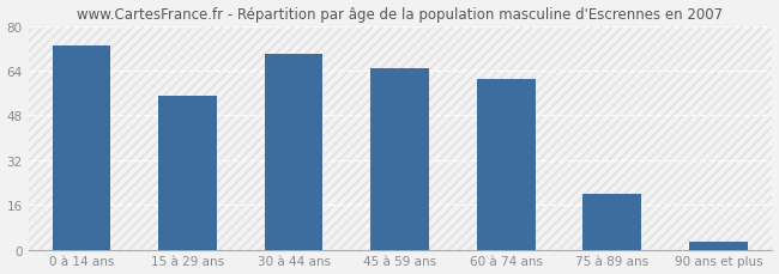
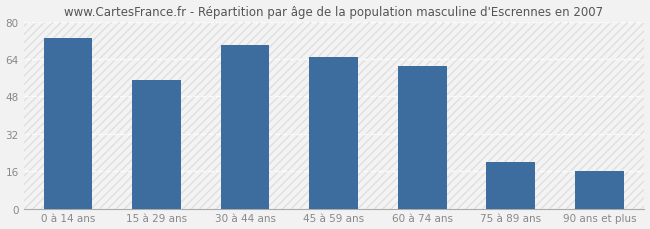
90 ans et plus: 3 -> 16
